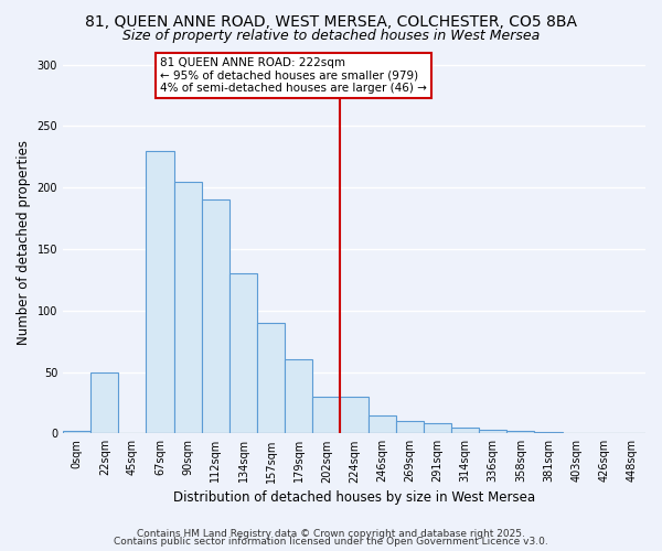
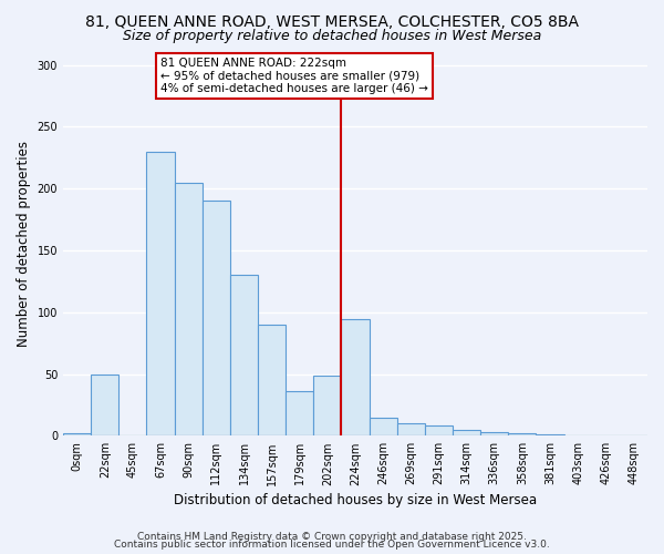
179sqm: 60 -> 36
202sqm: 30 -> 49
224sqm: 30 -> 94
